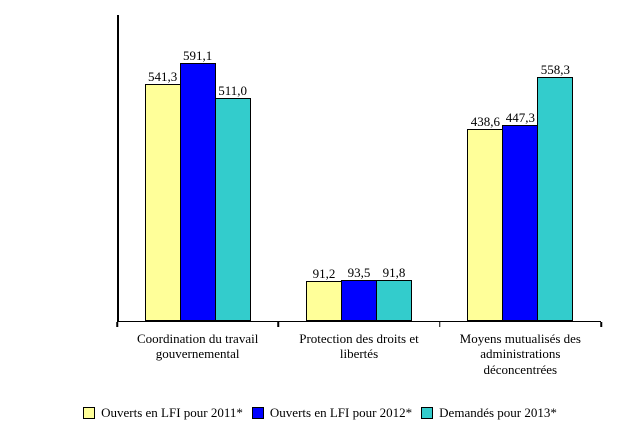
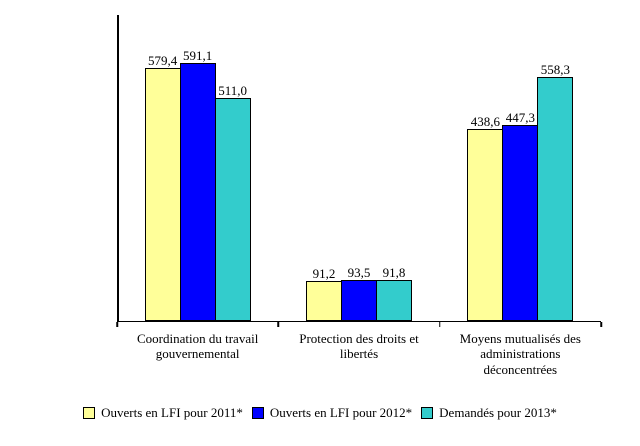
Ouverts en LFI pour 2011*/Coordination du travail gouvernemental: 541,3 -> 579,4
